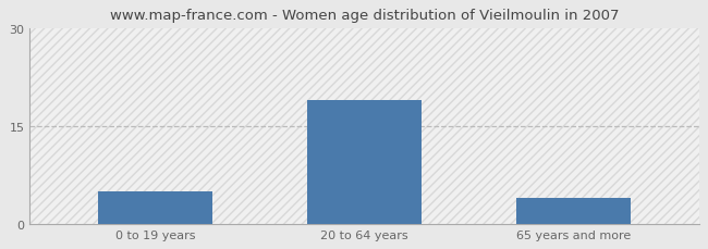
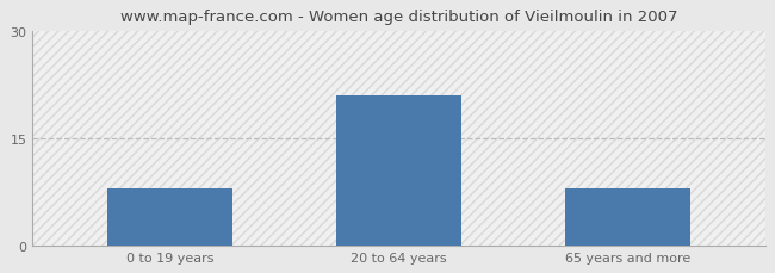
0 to 19 years: 5 -> 8
20 to 64 years: 19 -> 21
65 years and more: 4 -> 8
